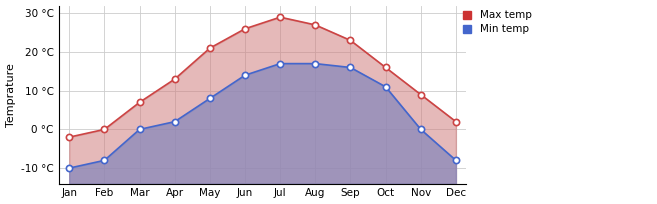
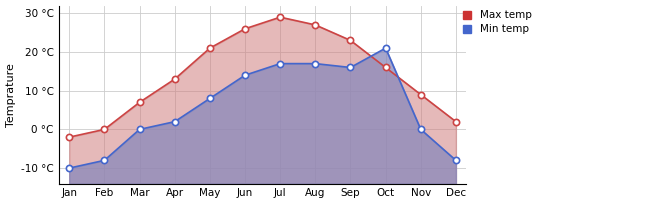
Min temp/Oct: 11 °C -> 21 °C
